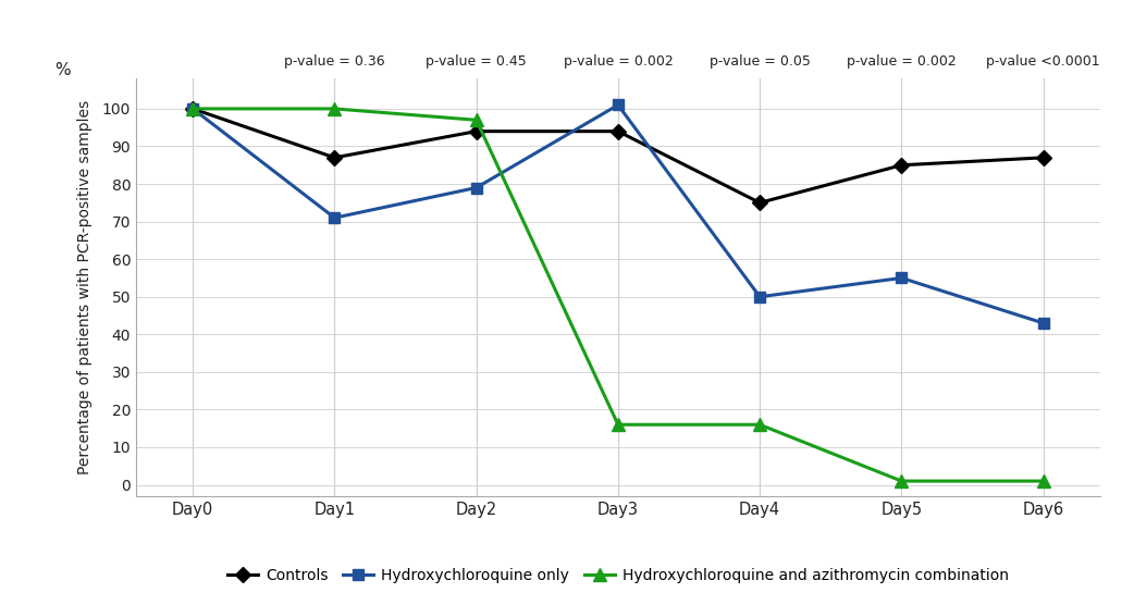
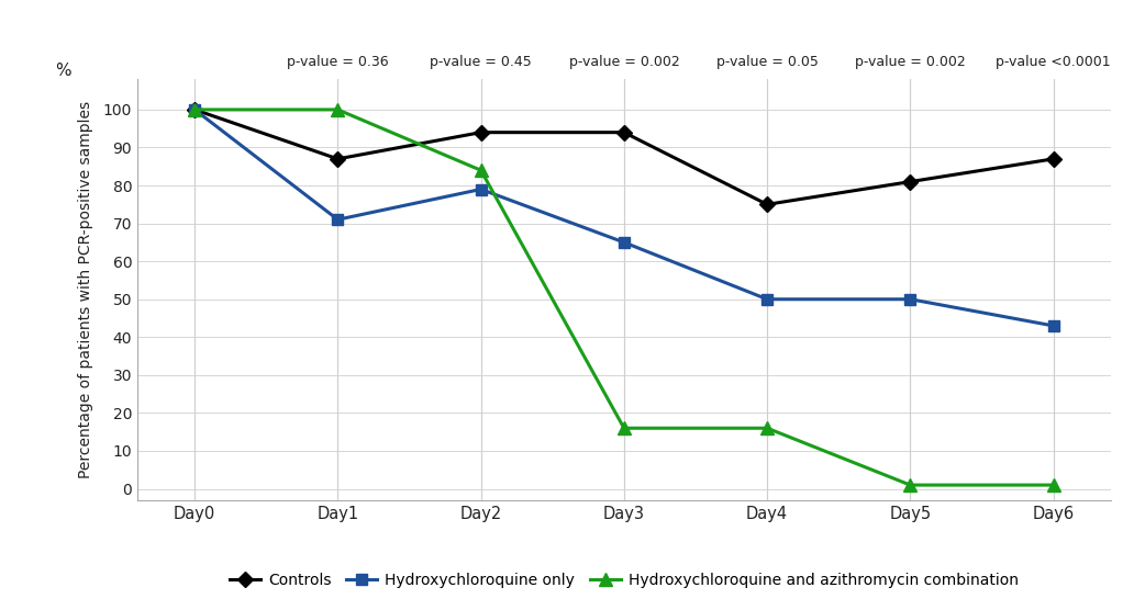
Hydroxychloroquine and azithromycin combination/Day2: 97 -> 84
Hydroxychloroquine only/Day3: 101 -> 65
Controls/Day5: 85 -> 81
Hydroxychloroquine only/Day5: 55 -> 50
